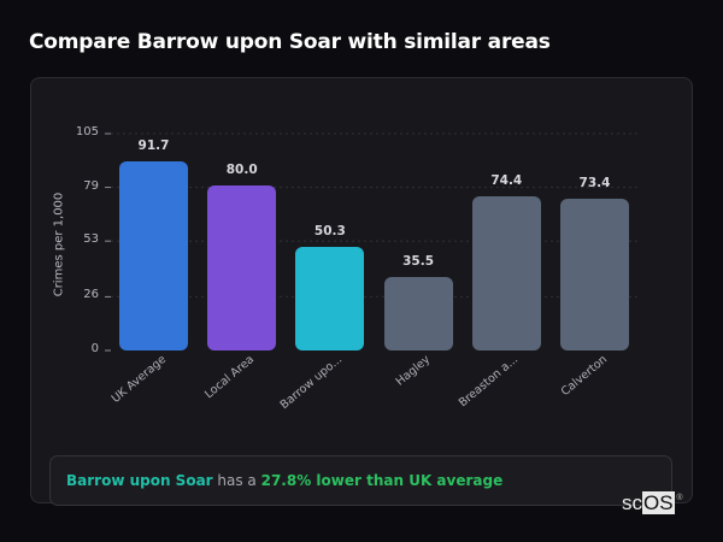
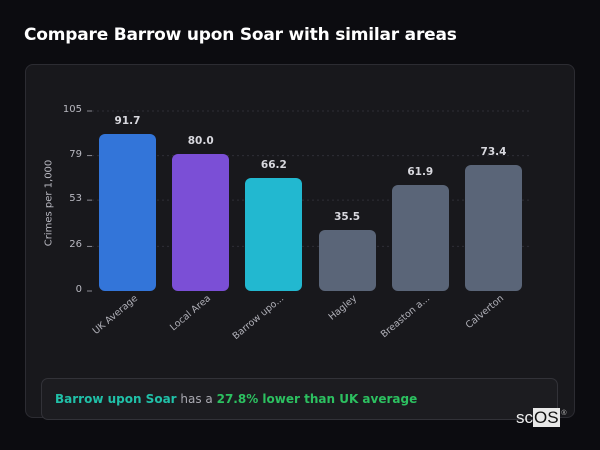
Barrow upo...: 50.3 -> 66.2
Breaston a...: 74.4 -> 61.9
